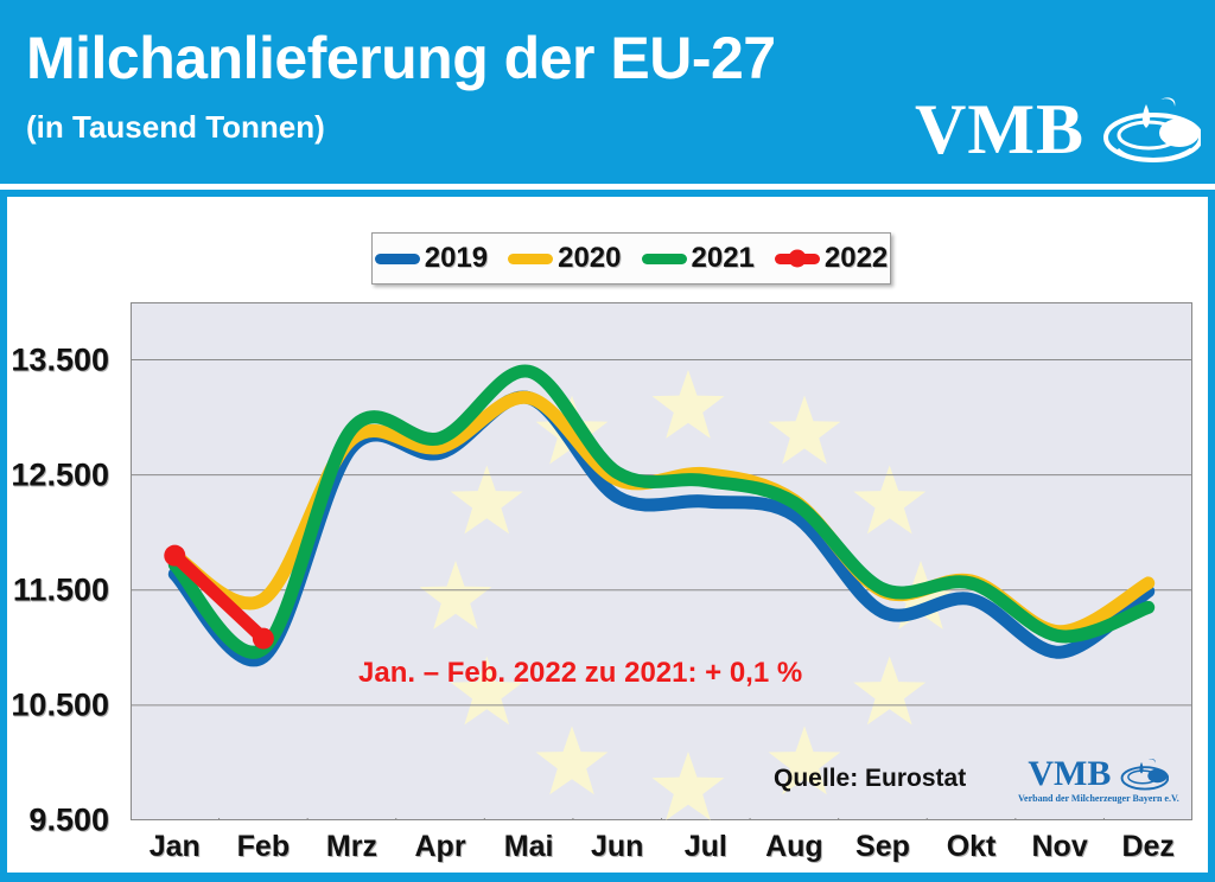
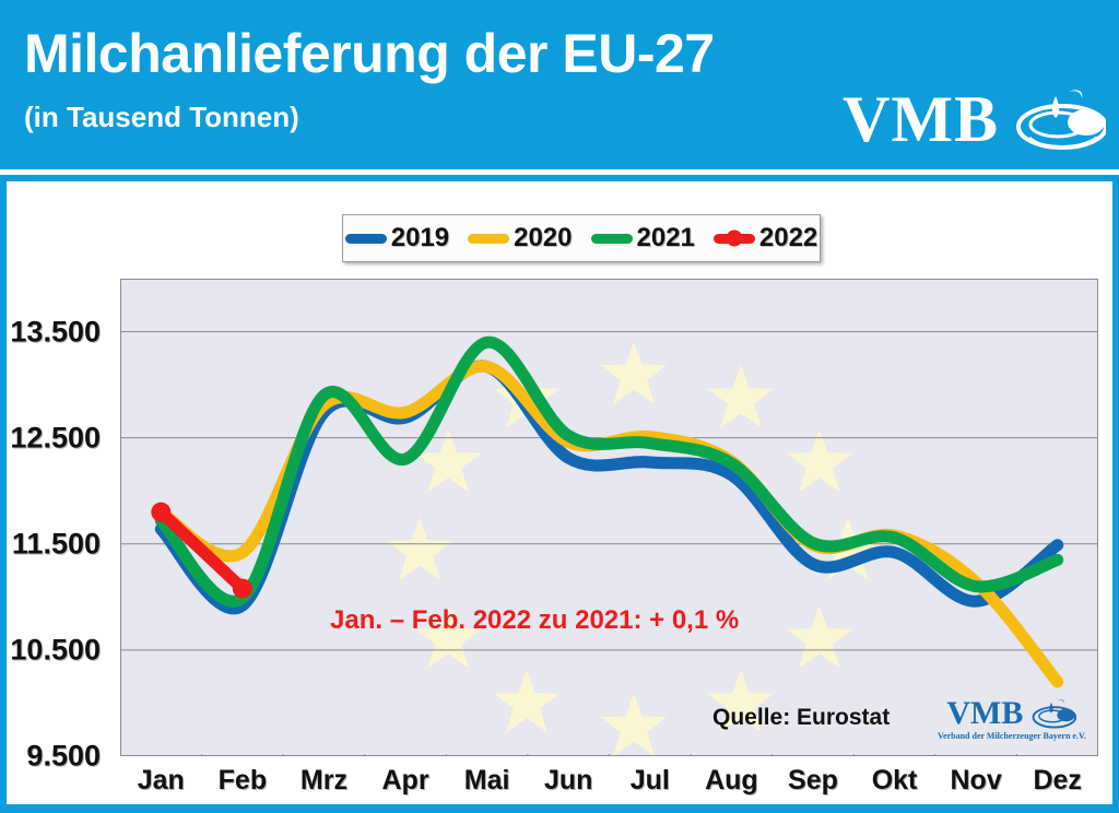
2021/Apr: 12800 -> 12300
2020/Dez: 11600 -> 10200
